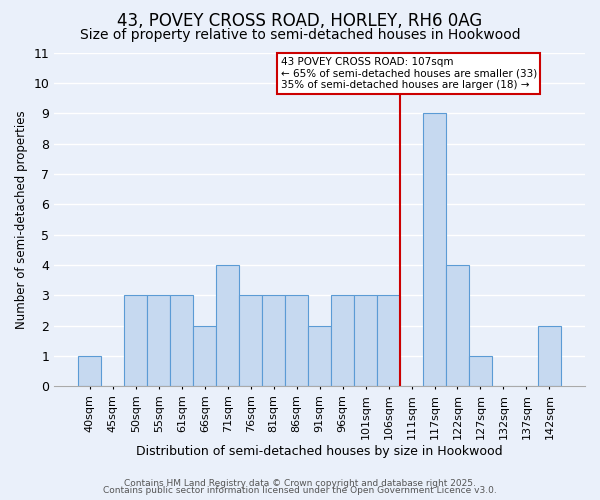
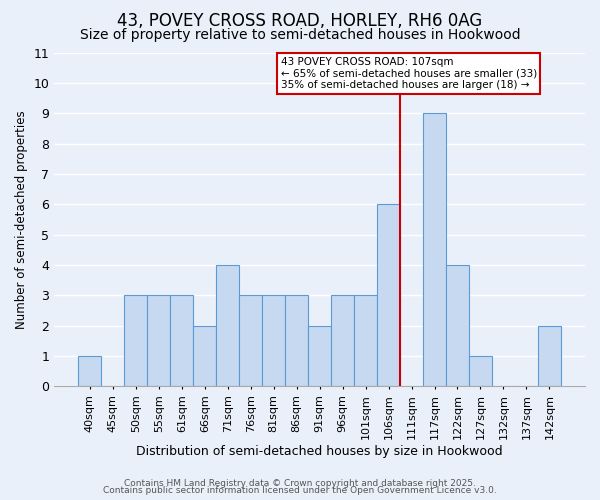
106sqm: 3 -> 6
